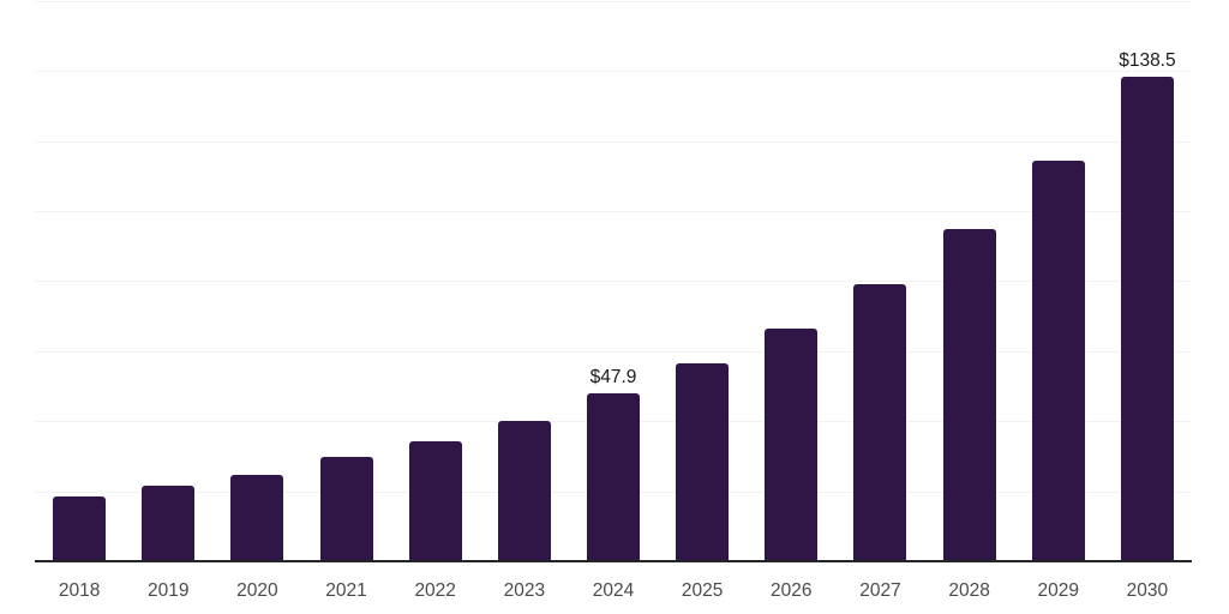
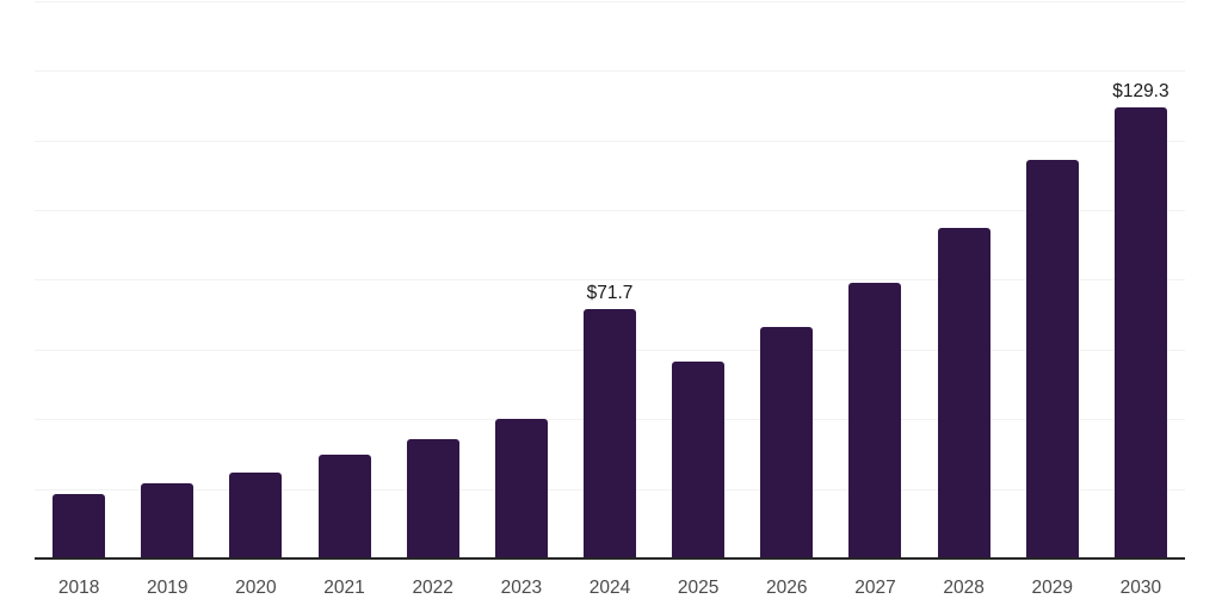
2024: $47.9 -> $71.7
2030: $138.5 -> $129.3
